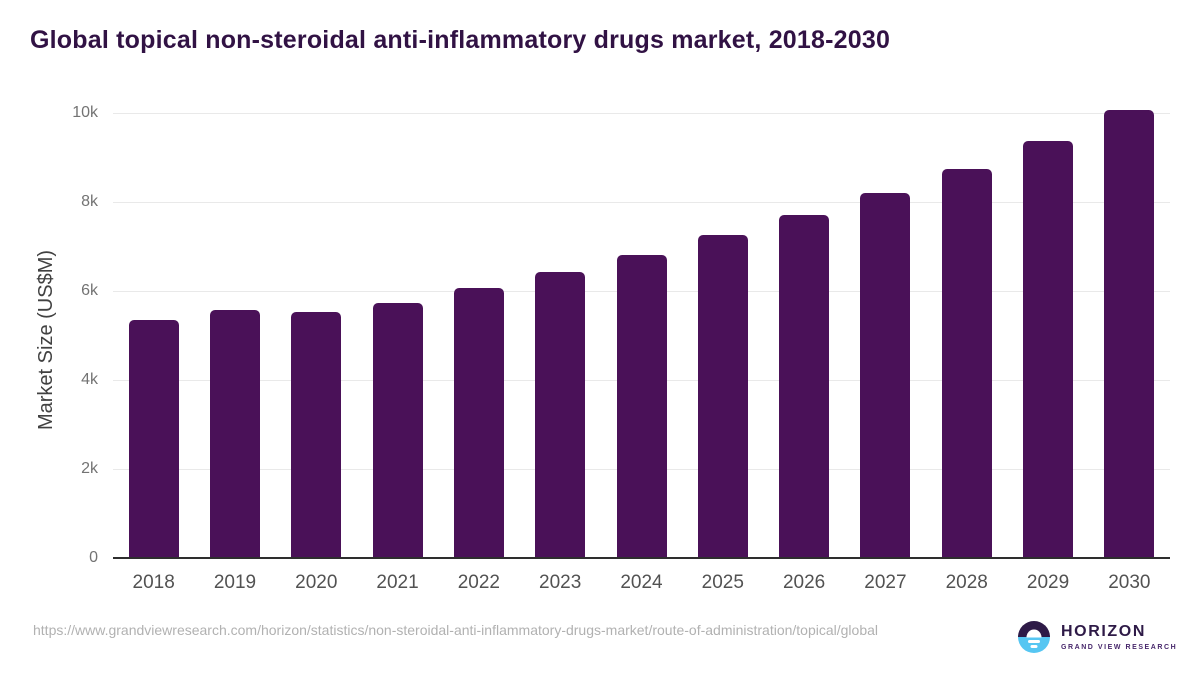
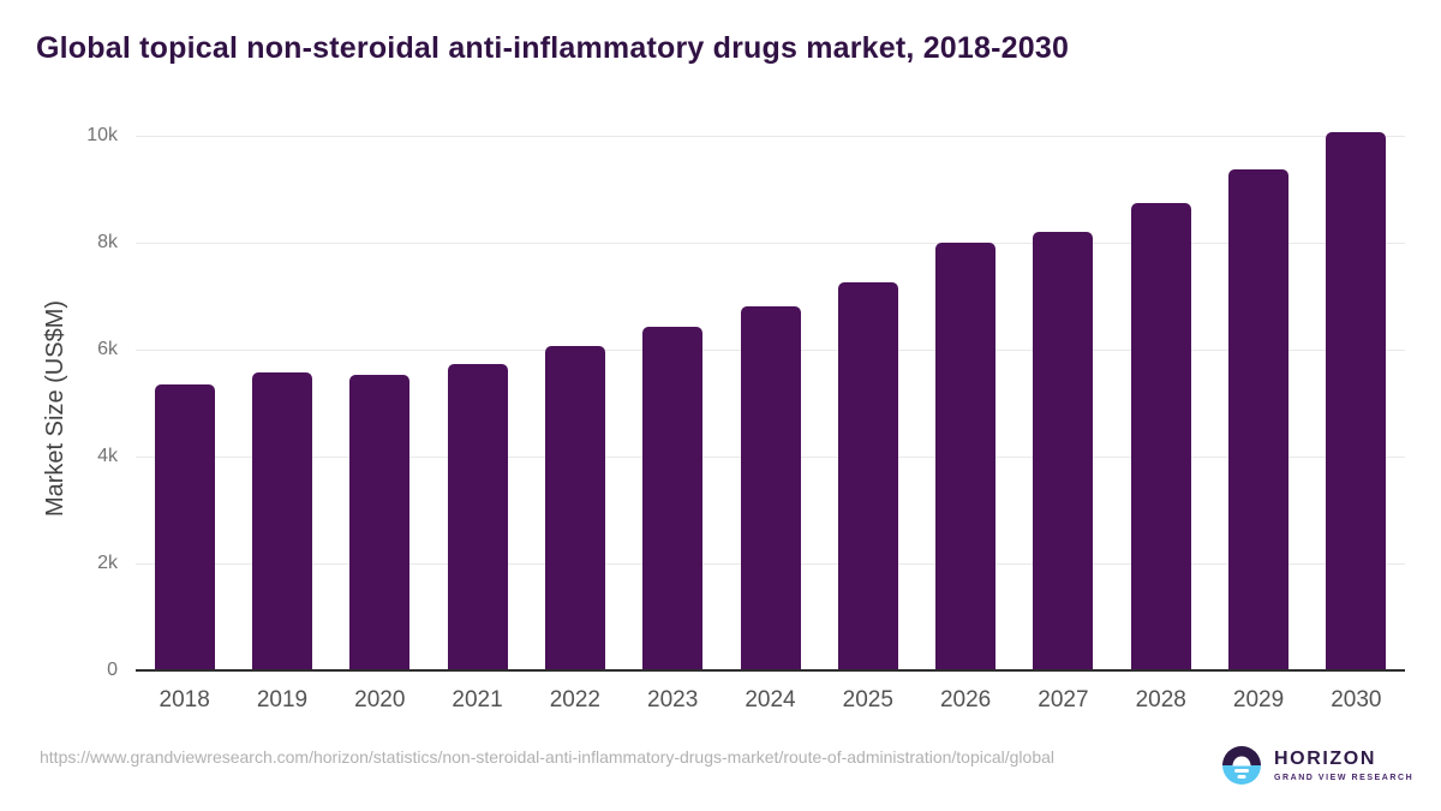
2026: 7.7k -> 8.0k
